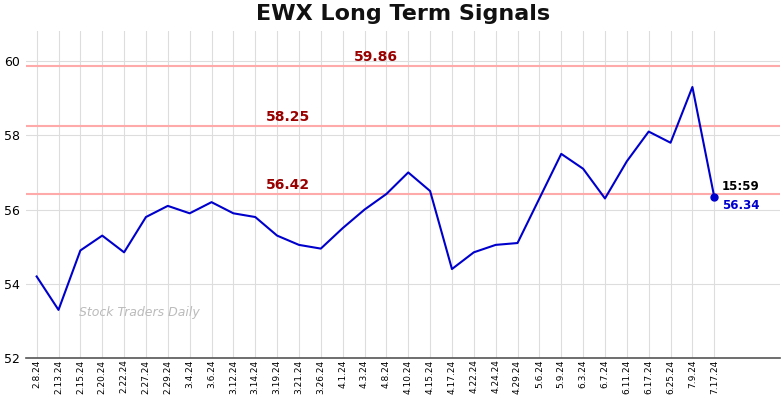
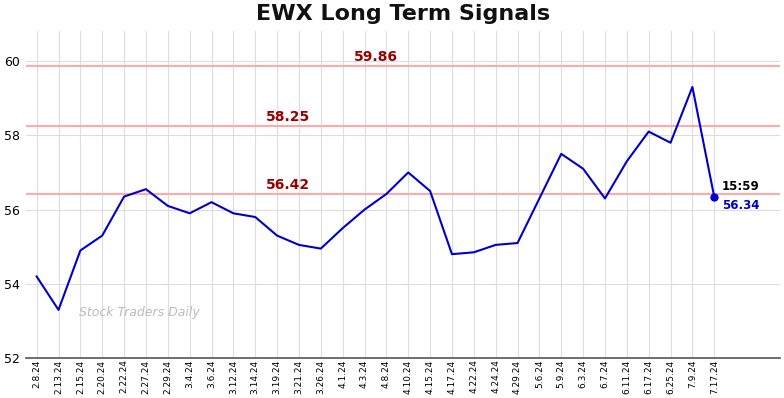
2.22.24: 54.85 -> 56.35
2.27.24: 55.80 -> 56.55
4.17.24: 54.40 -> 54.80
